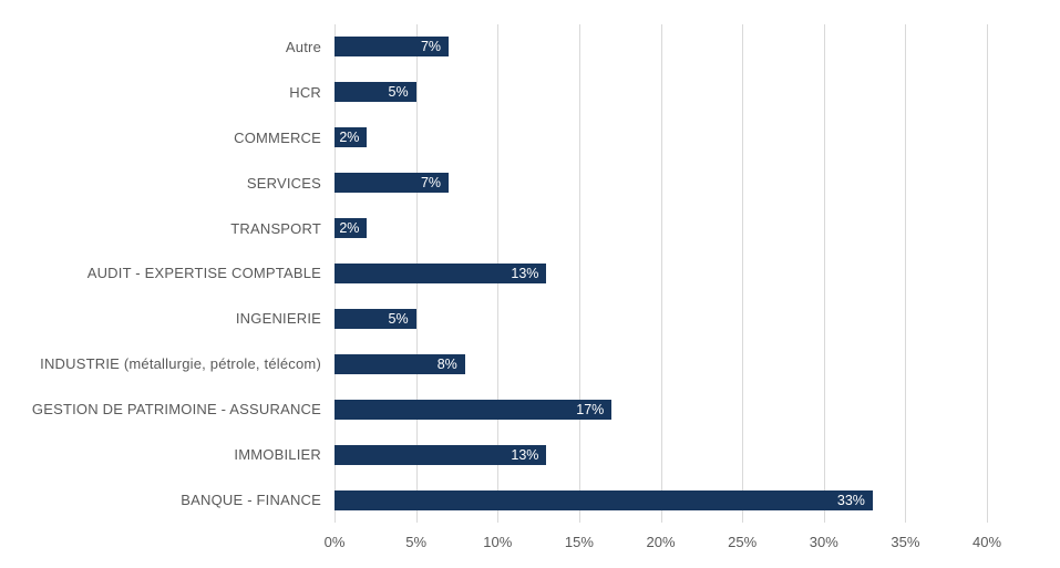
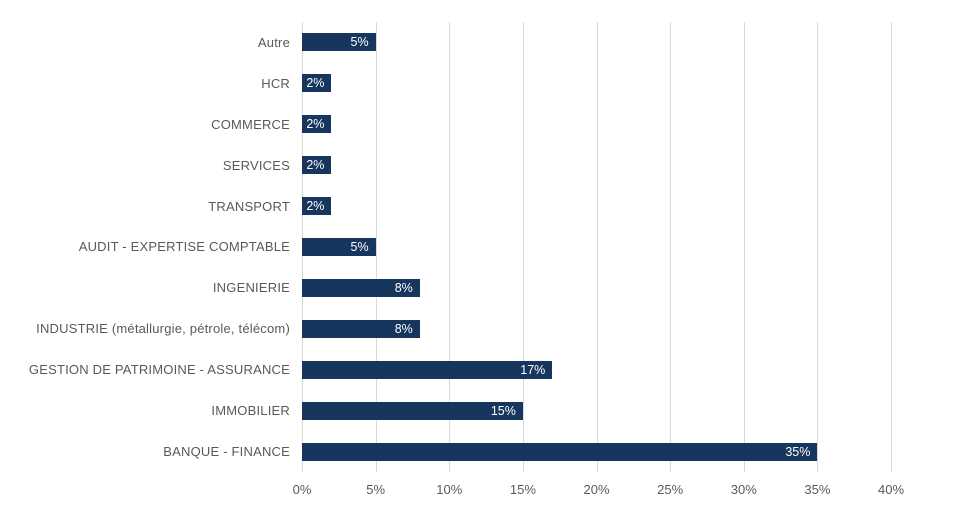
Autre: 7% -> 5%
HCR: 5% -> 2%
SERVICES: 7% -> 2%
AUDIT - EXPERTISE COMPTABLE: 13% -> 5%
INGENIERIE: 5% -> 8%
IMMOBILIER: 13% -> 15%
BANQUE - FINANCE: 33% -> 35%
